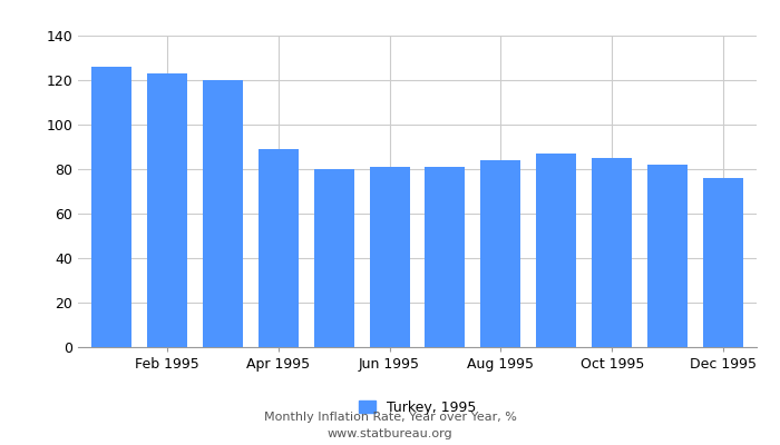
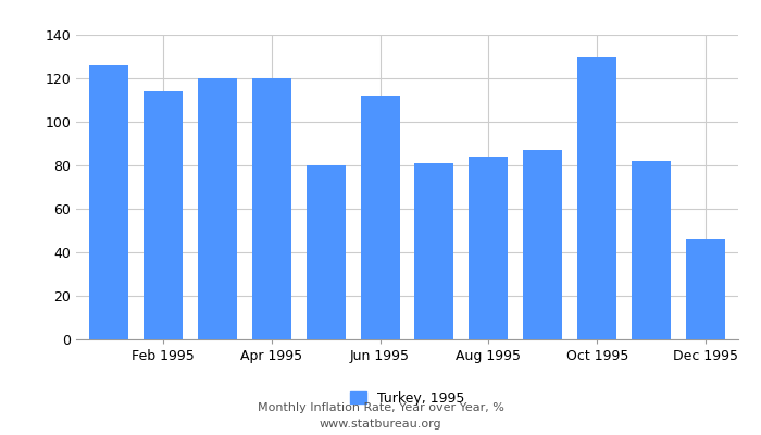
Feb 1995: 123 -> 114
Apr 1995: 89 -> 120
Jun 1995: 81 -> 112
Oct 1995: 85 -> 130
Dec 1995: 76 -> 46
